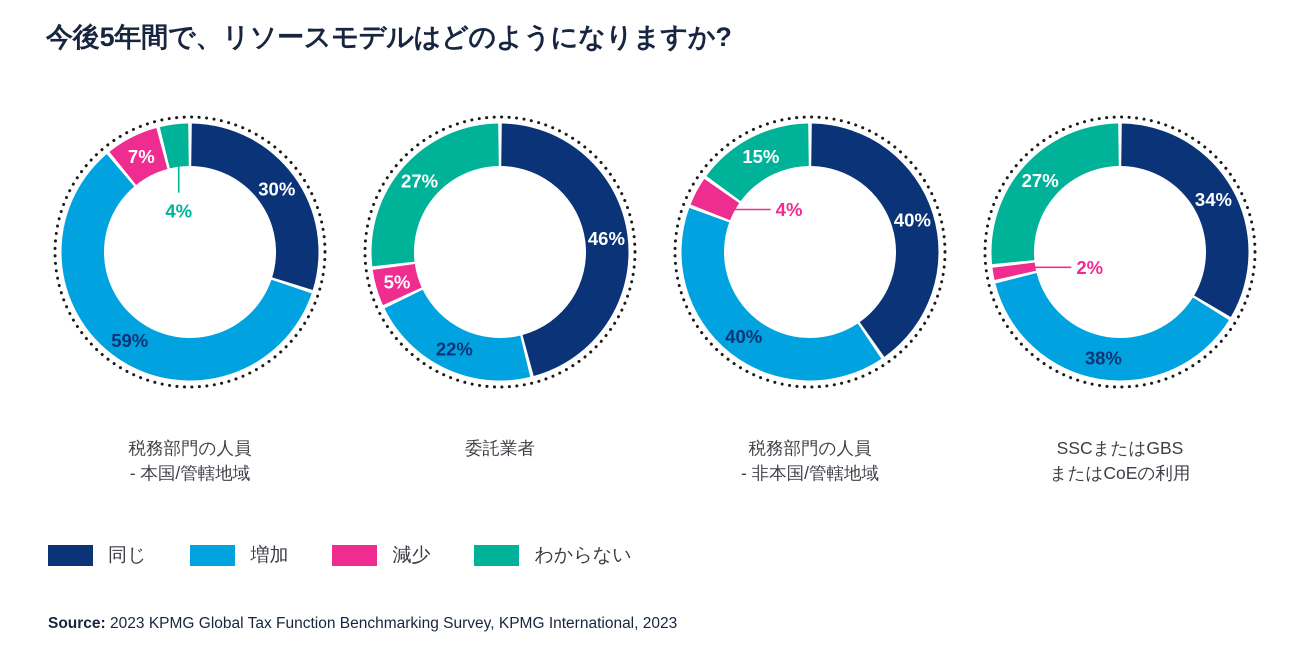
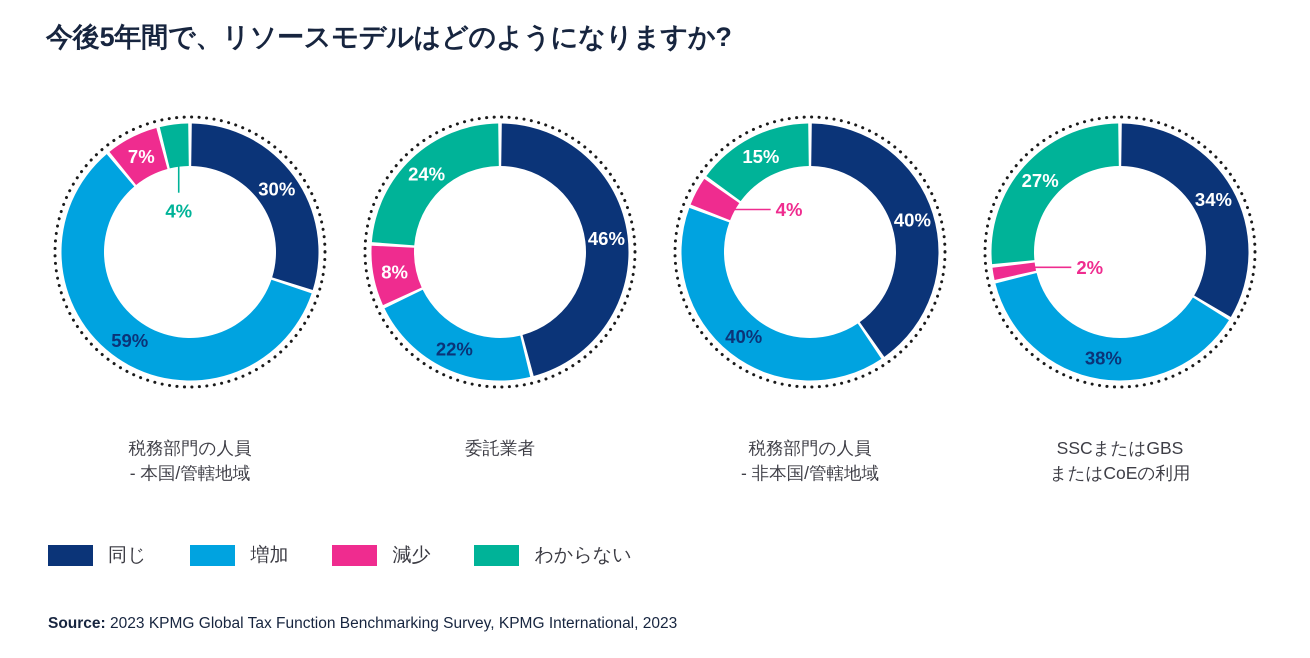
委託業者/減少: 5% -> 8%
委託業者/わからない: 27% -> 24%
